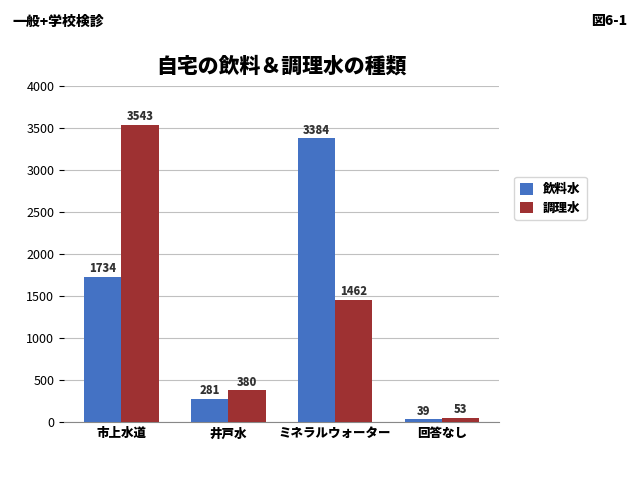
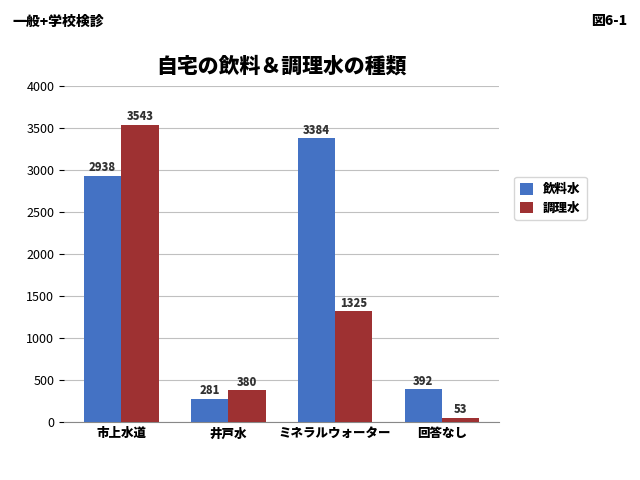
飲料水/市上水道: 1734 -> 2938
調理水/ミネラルウォーター: 1462 -> 1325
飲料水/回答なし: 39 -> 392
